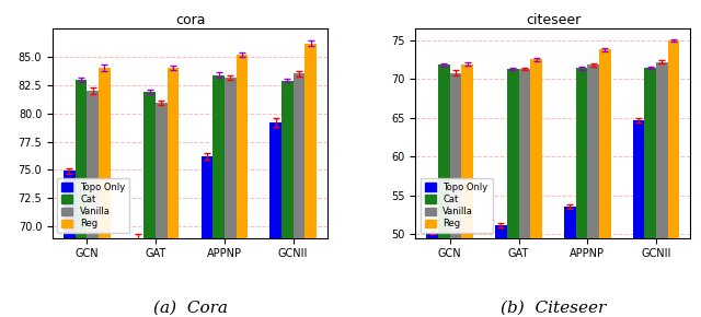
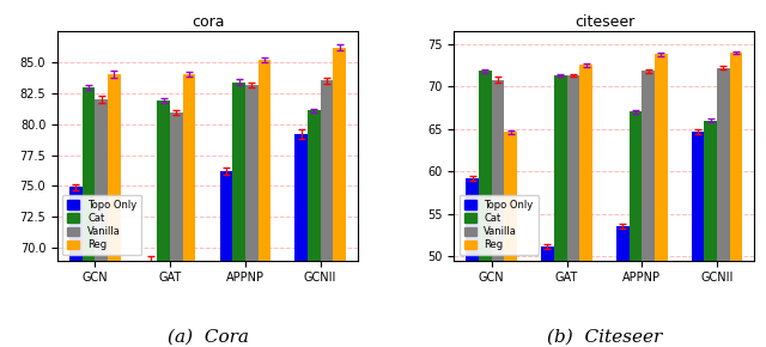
cora/Cat/GCNII: 82.9 -> 81.1
citeseer/Topo Only/GCN: 50.2 -> 59.2
citeseer/Reg/GCN: 71.9 -> 64.6
citeseer/Cat/APPNP: 71.4 -> 67.0
citeseer/Cat/GCNII: 71.4 -> 66.0
citeseer/Reg/GCNII: 75.0 -> 74.0
